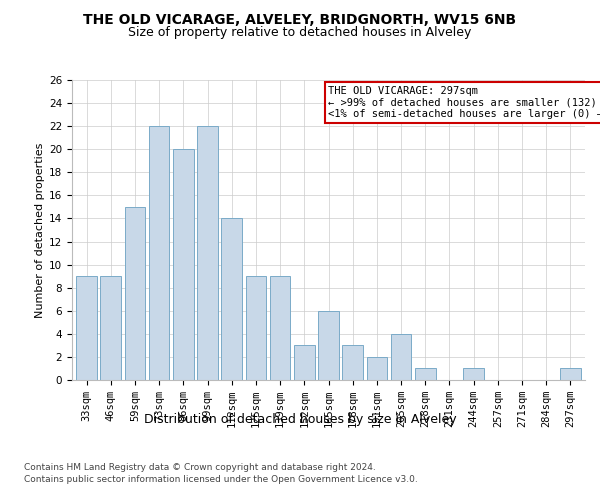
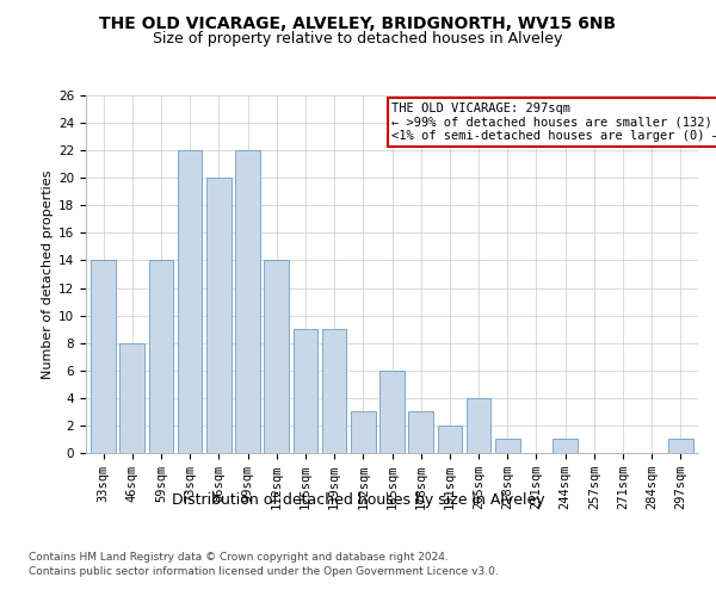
33sqm: 9 -> 14
46sqm: 9 -> 8
59sqm: 15 -> 14
